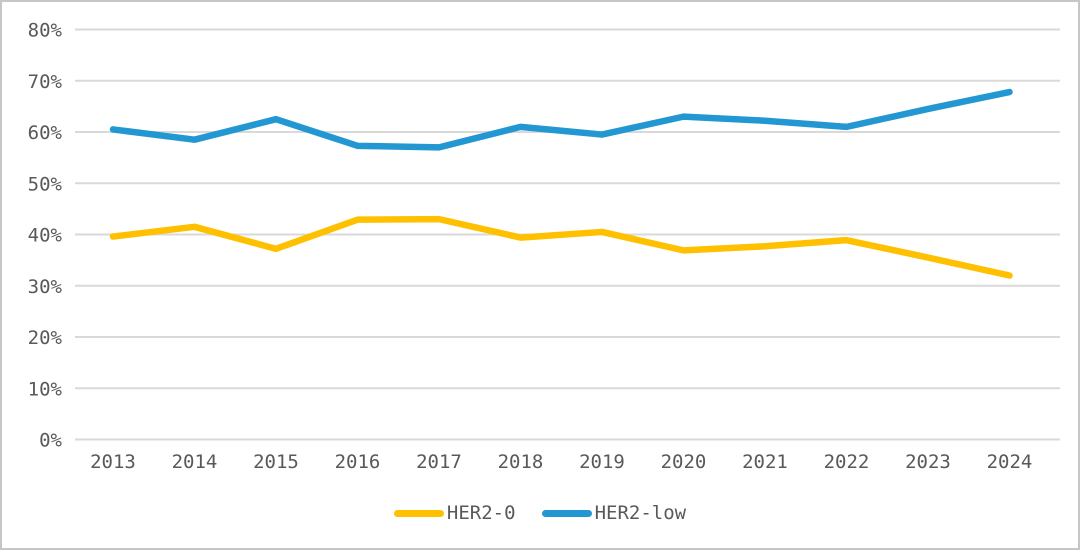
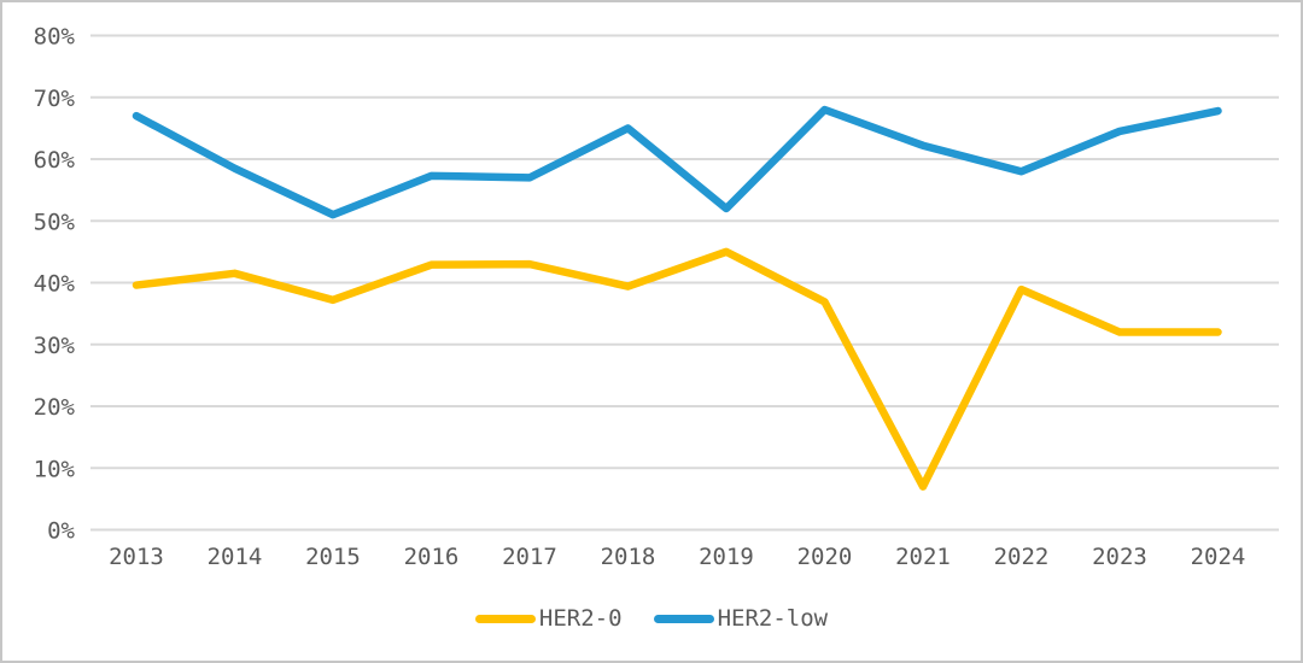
HER2-low/2013: 60% -> 67%
HER2-low/2015: 62% -> 51%
HER2-low/2018: 61% -> 65%
HER2-0/2019: 40% -> 45%
HER2-low/2019: 60% -> 52%
HER2-low/2020: 63% -> 68%
HER2-0/2021: 38% -> 7%
HER2-low/2022: 61% -> 58%
HER2-0/2023: 36% -> 32%
